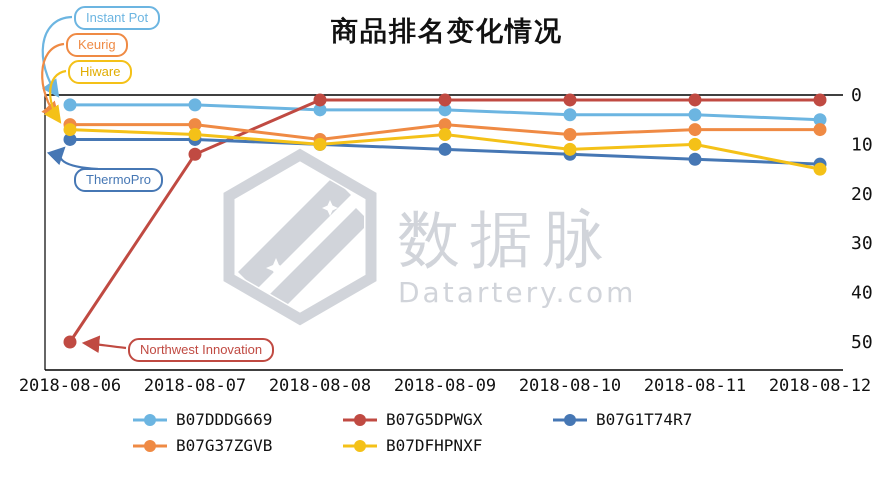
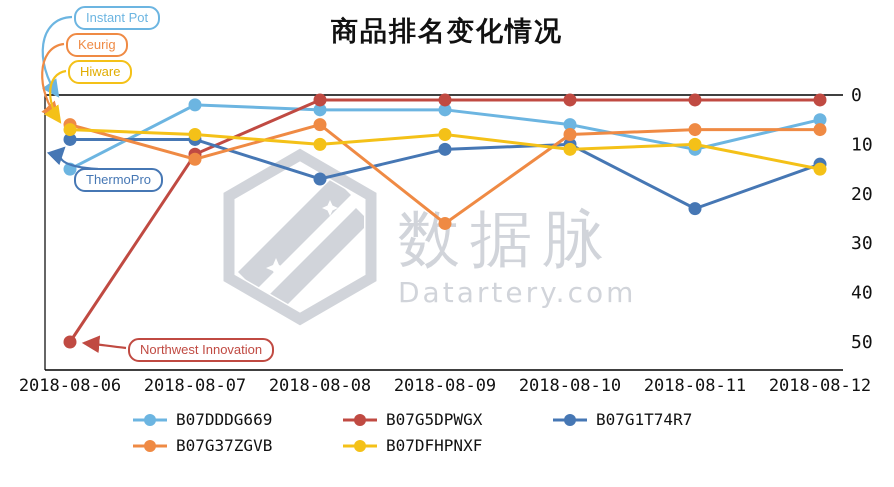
B07DDDG669/2018-08-06: 2 -> 15
B07G37ZGVB/2018-08-07: 6 -> 13
B07G1T74R7/2018-08-08: 10 -> 17
B07G37ZGVB/2018-08-08: 9 -> 6
B07G37ZGVB/2018-08-09: 6 -> 26
B07DDDG669/2018-08-10: 4 -> 6
B07G1T74R7/2018-08-10: 12 -> 10
B07DDDG669/2018-08-11: 4 -> 11
B07G1T74R7/2018-08-11: 13 -> 23
